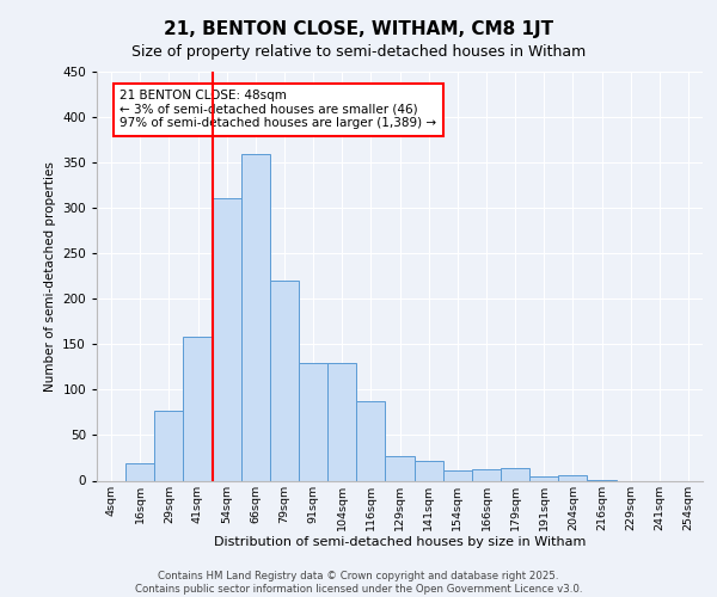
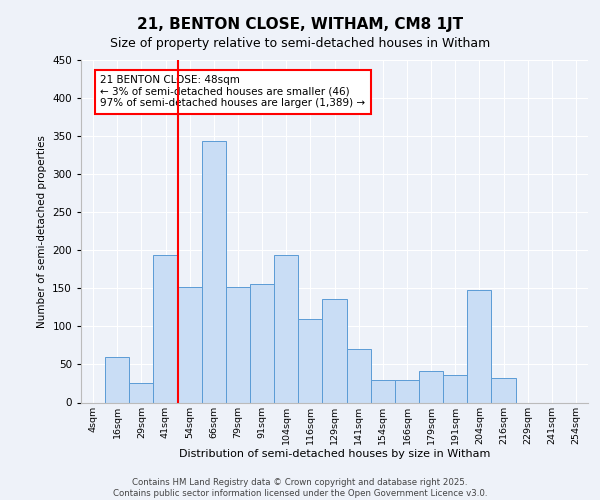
16sqm: 19 -> 60
29sqm: 77 -> 26
41sqm: 158 -> 194
54sqm: 311 -> 152
66sqm: 360 -> 344
79sqm: 220 -> 152
91sqm: 129 -> 156
104sqm: 129 -> 194
116sqm: 87 -> 110
129sqm: 27 -> 136
141sqm: 22 -> 70
154sqm: 11 -> 30
166sqm: 12 -> 30
179sqm: 14 -> 42
191sqm: 5 -> 36
204sqm: 6 -> 148
216sqm: 1 -> 32
